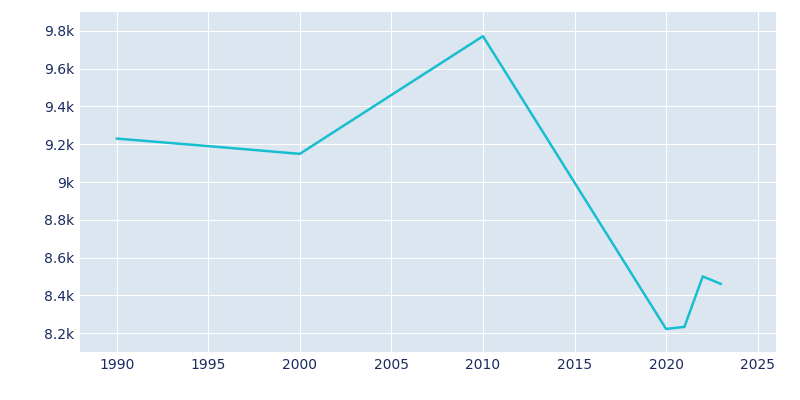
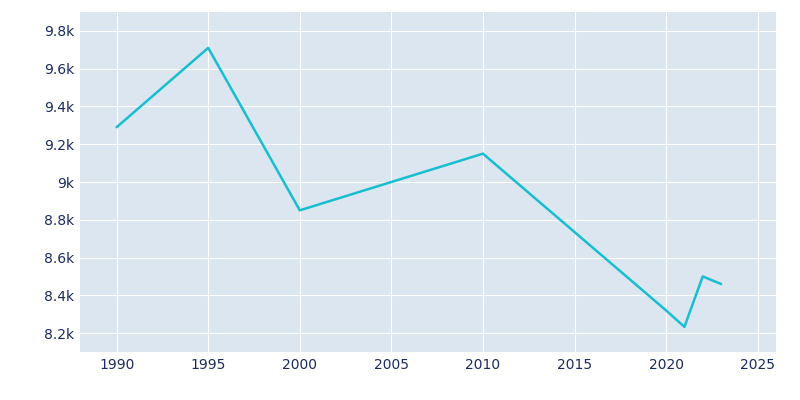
1990: 9.23k -> 9.29k
1995: 9.19k -> 9.71k
2000: 9.15k -> 8.85k
2010: 9.77k -> 9.15k
2020: 8.22k -> 8.32k
